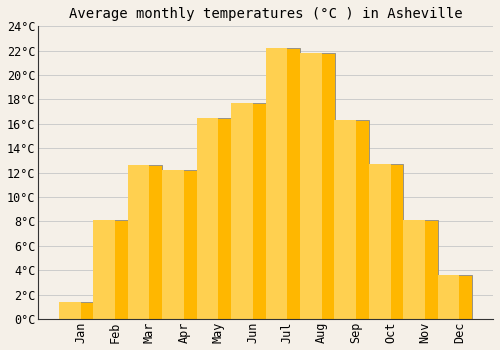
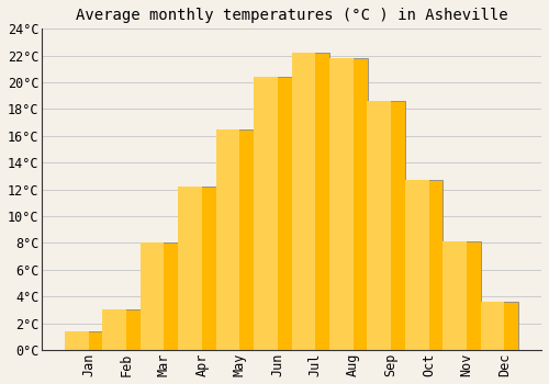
Feb: 8.1°C -> 3.0°C
Mar: 12.6°C -> 8.0°C
Jun: 17.7°C -> 20.4°C
Sep: 16.3°C -> 18.6°C
